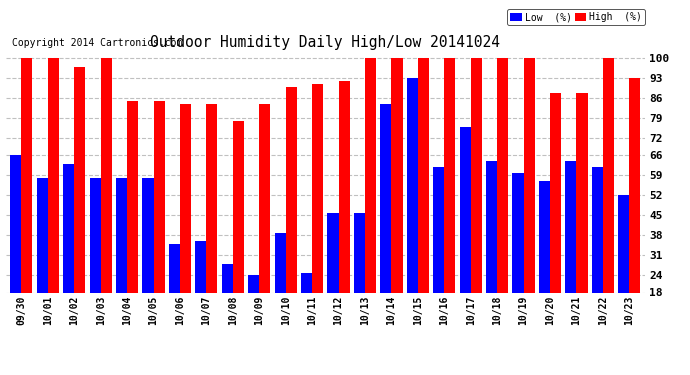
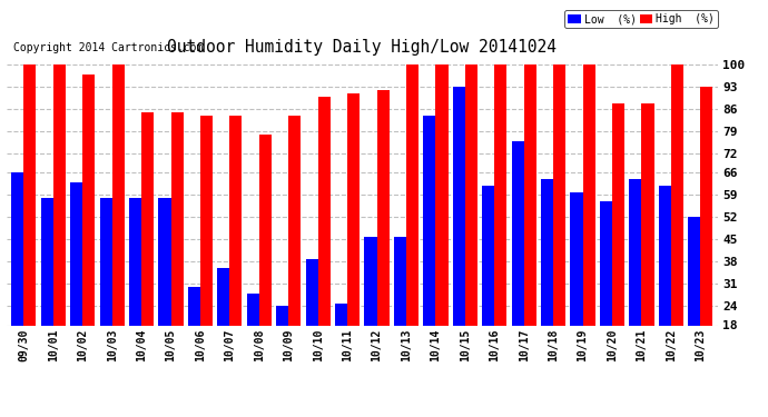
Low (%)/10/06: 35 -> 30
